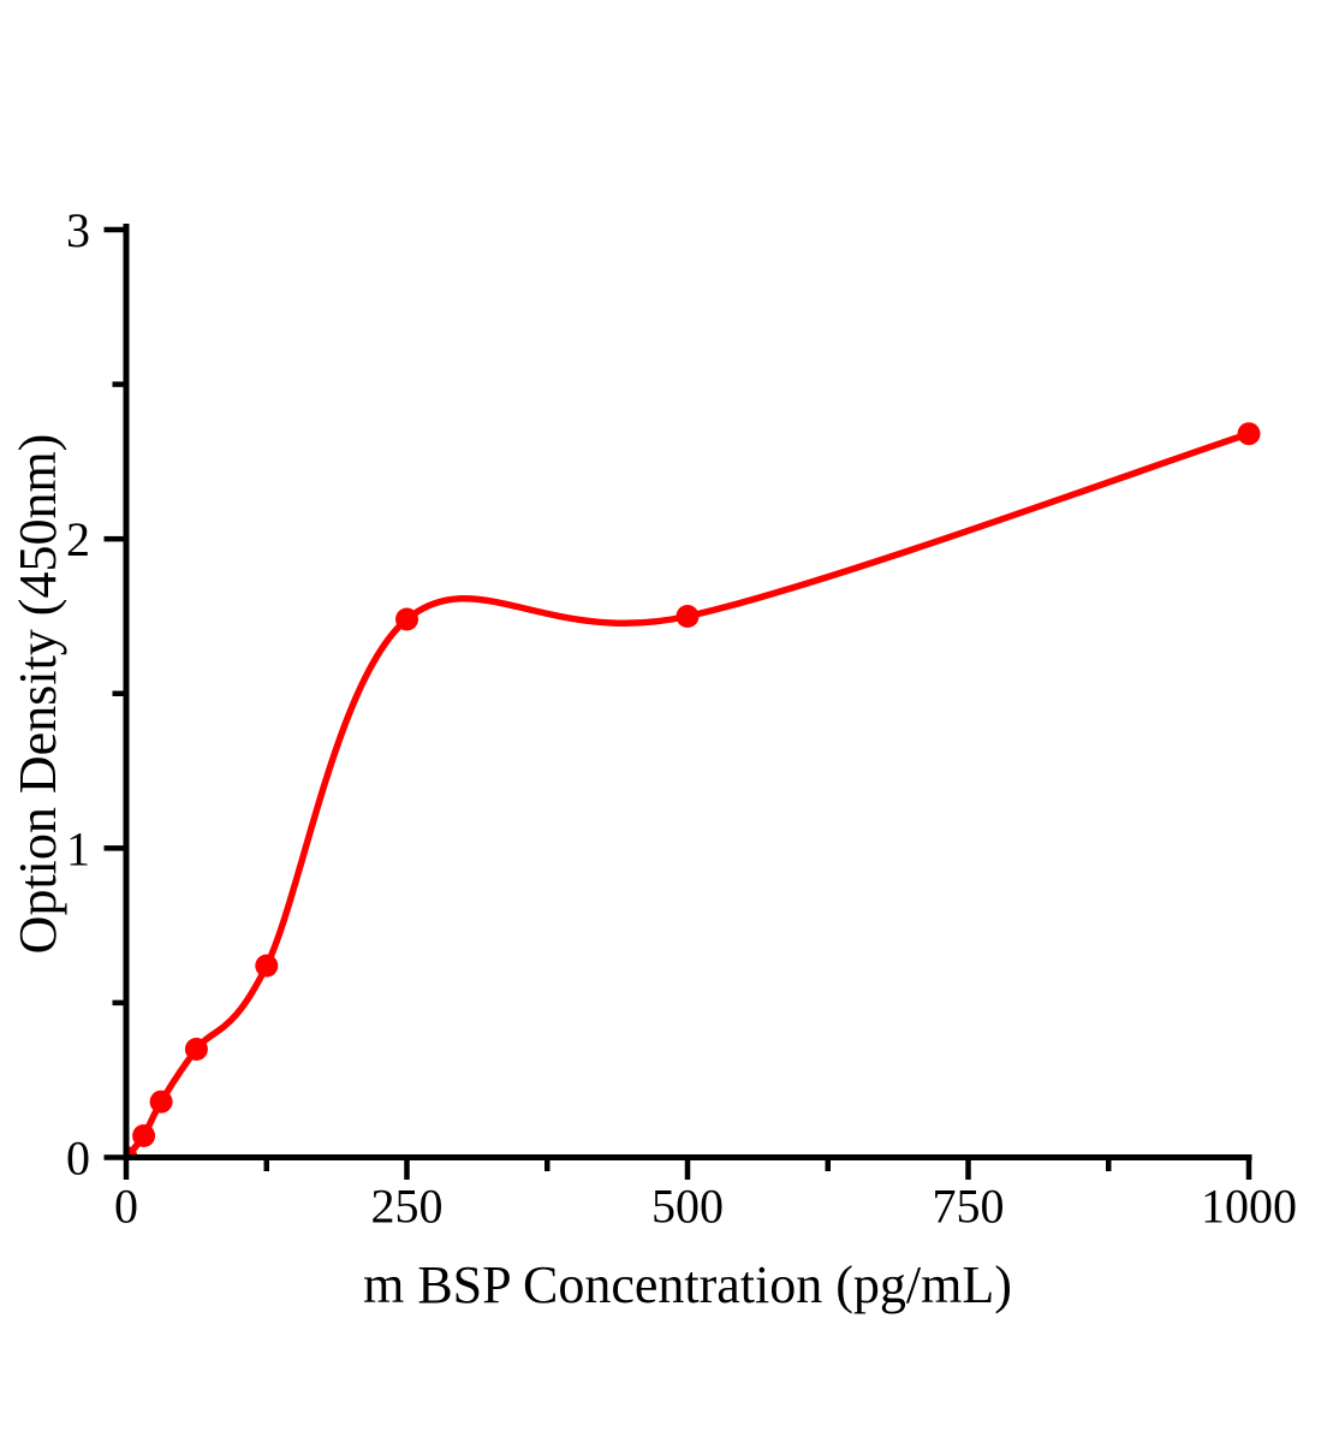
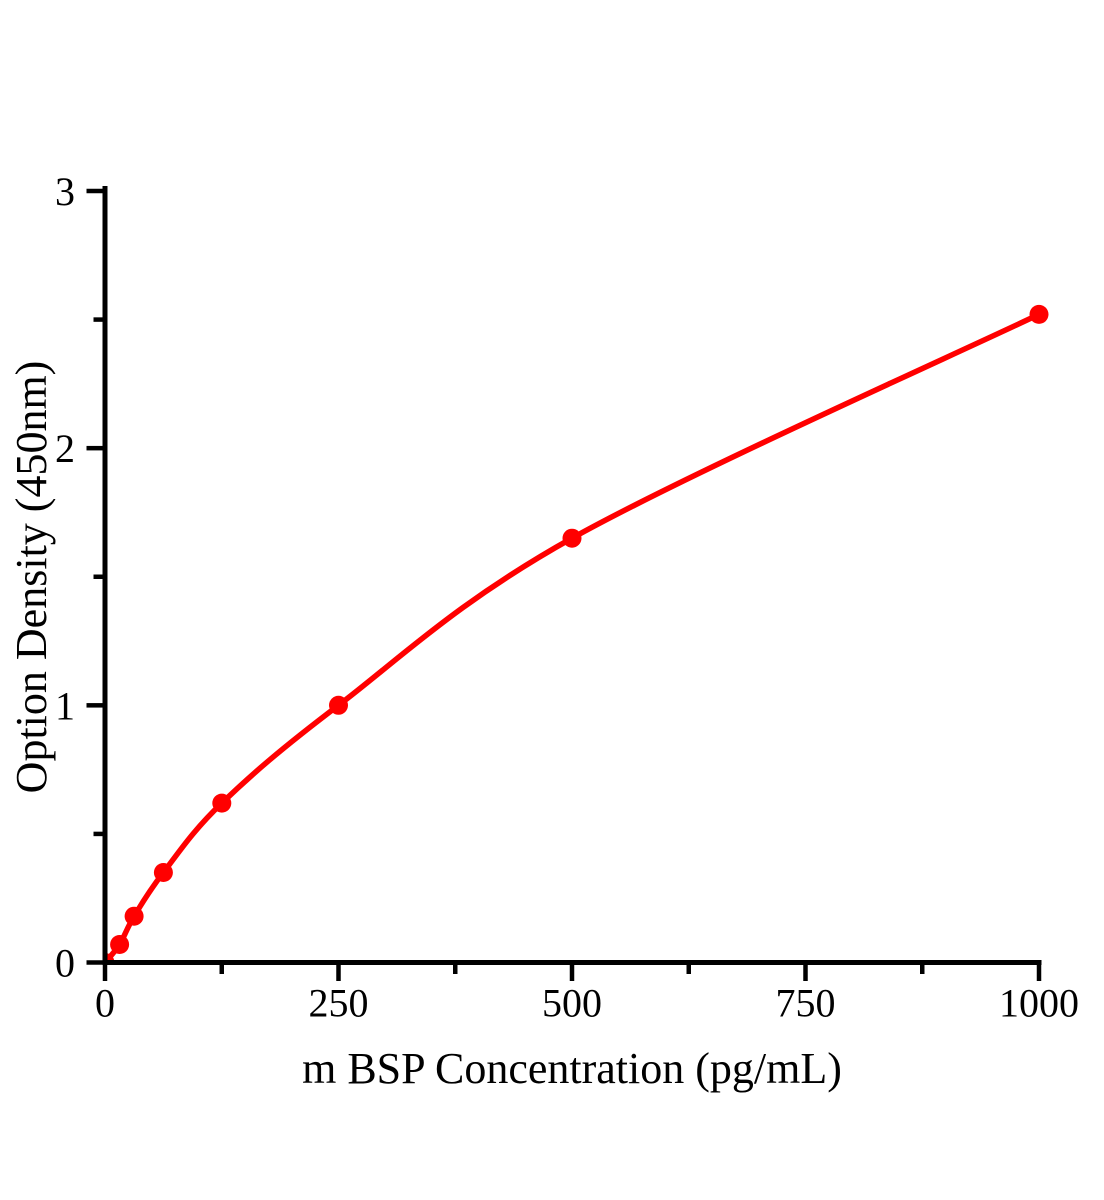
250: 1.74 -> 1.00
500: 1.75 -> 1.65
1000: 2.34 -> 2.52
